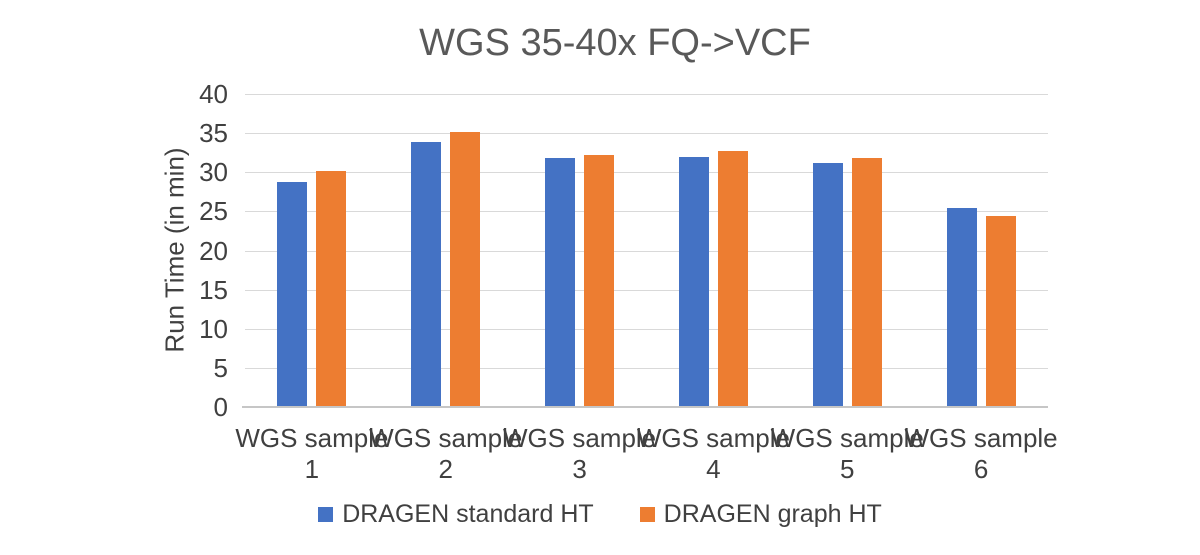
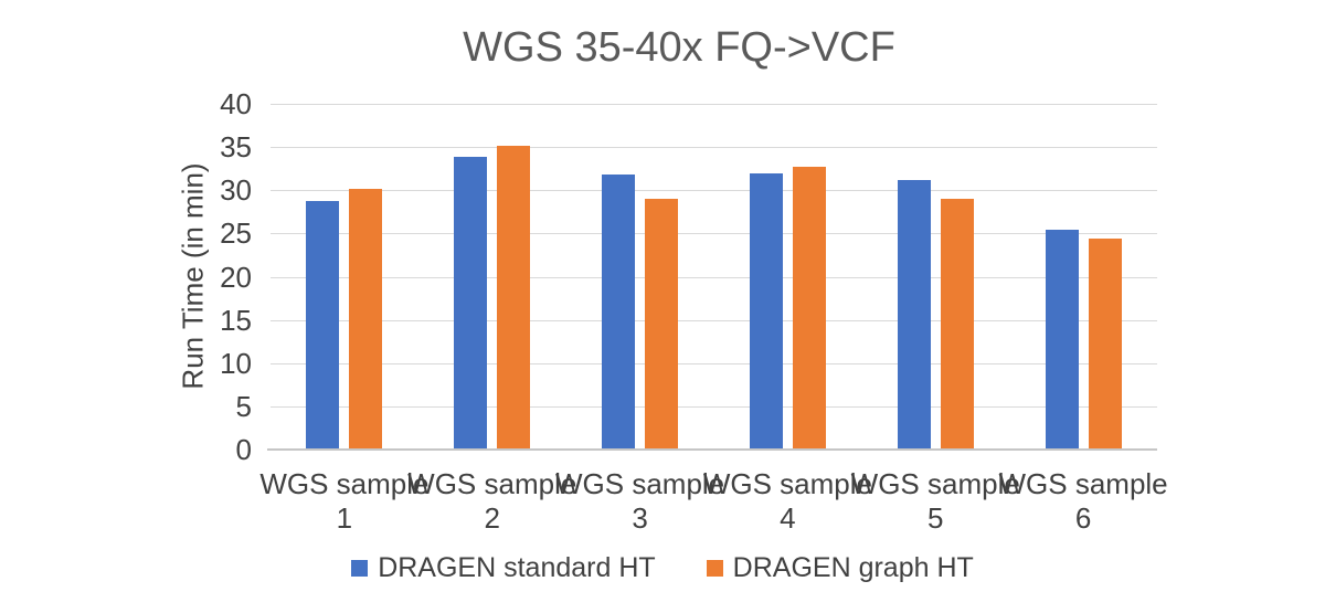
DRAGEN graph HT/WGS sample 3: 32 -> 29
DRAGEN graph HT/WGS sample 5: 32 -> 29
